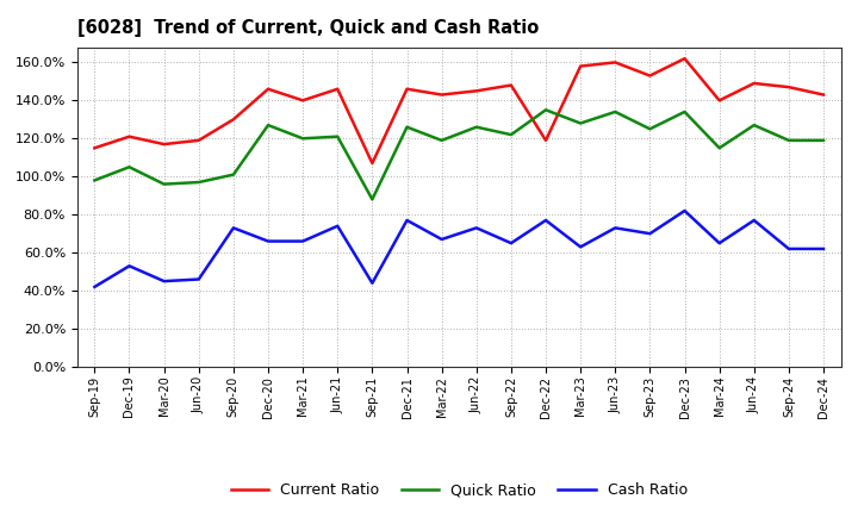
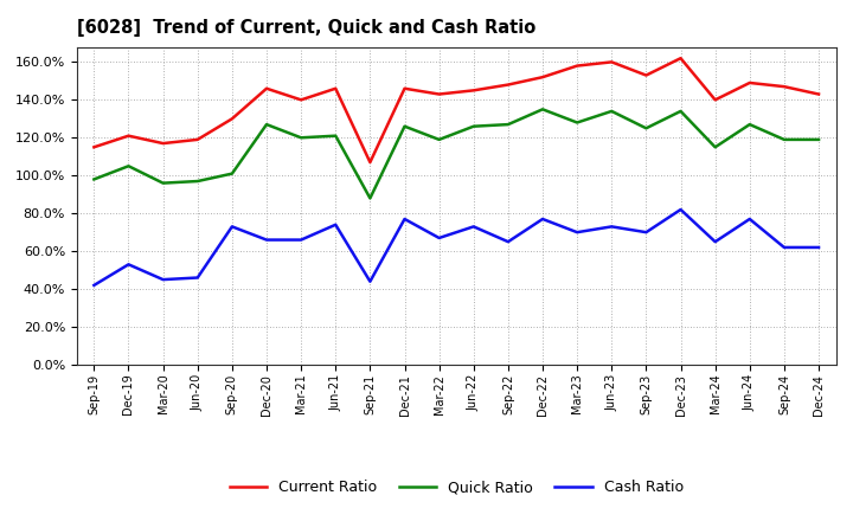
Quick Ratio/Sep-22: 122% -> 127%
Current Ratio/Dec-22: 119% -> 152%
Cash Ratio/Mar-23: 63% -> 70%
